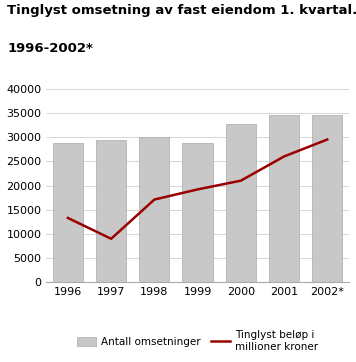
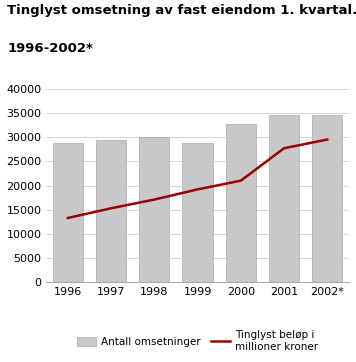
Tinglyst beløp i millioner kroner/1997: 9000 -> 15300
Tinglyst beløp i millioner kroner/2001: 26000 -> 27700
